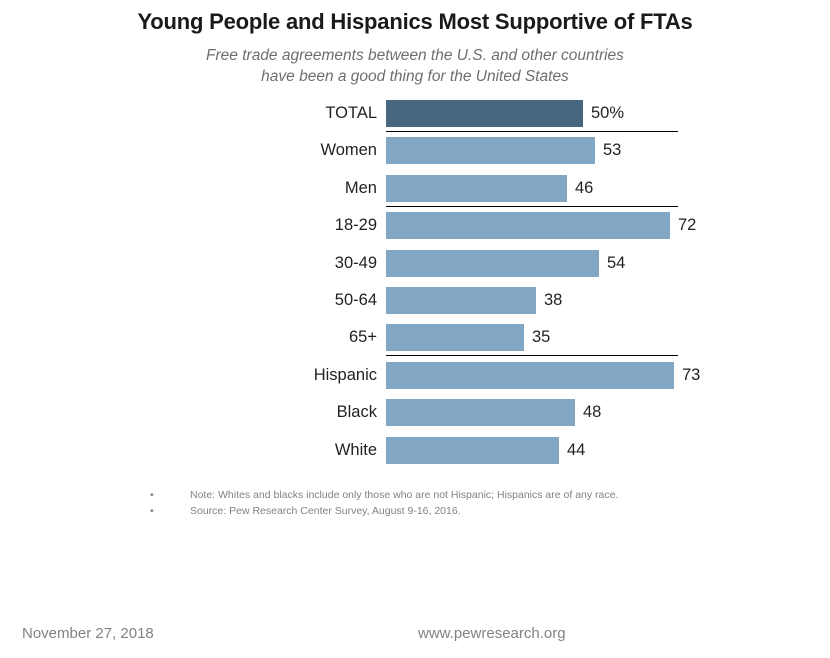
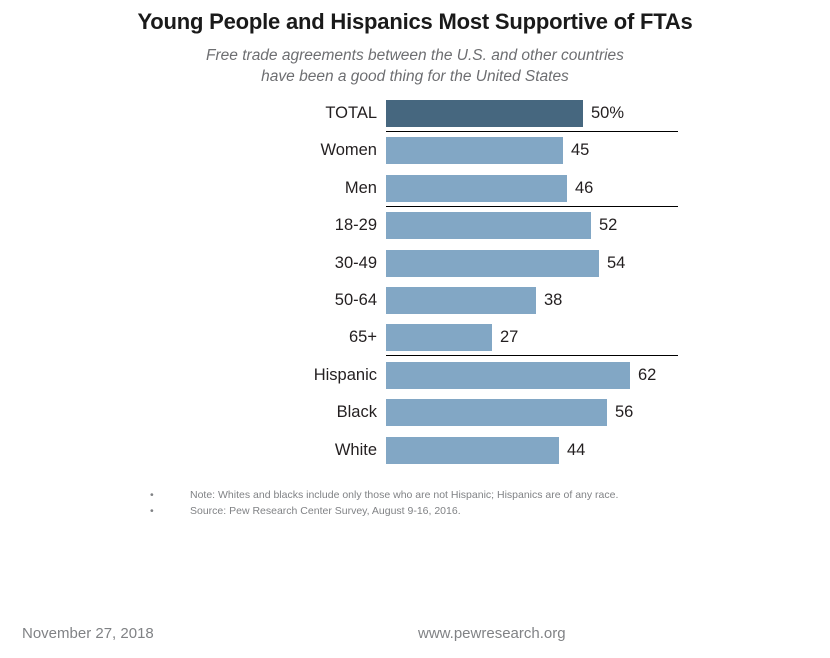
Women: 53 -> 45
18-29: 72 -> 52
65+: 35 -> 27
Hispanic: 73 -> 62
Black: 48 -> 56
